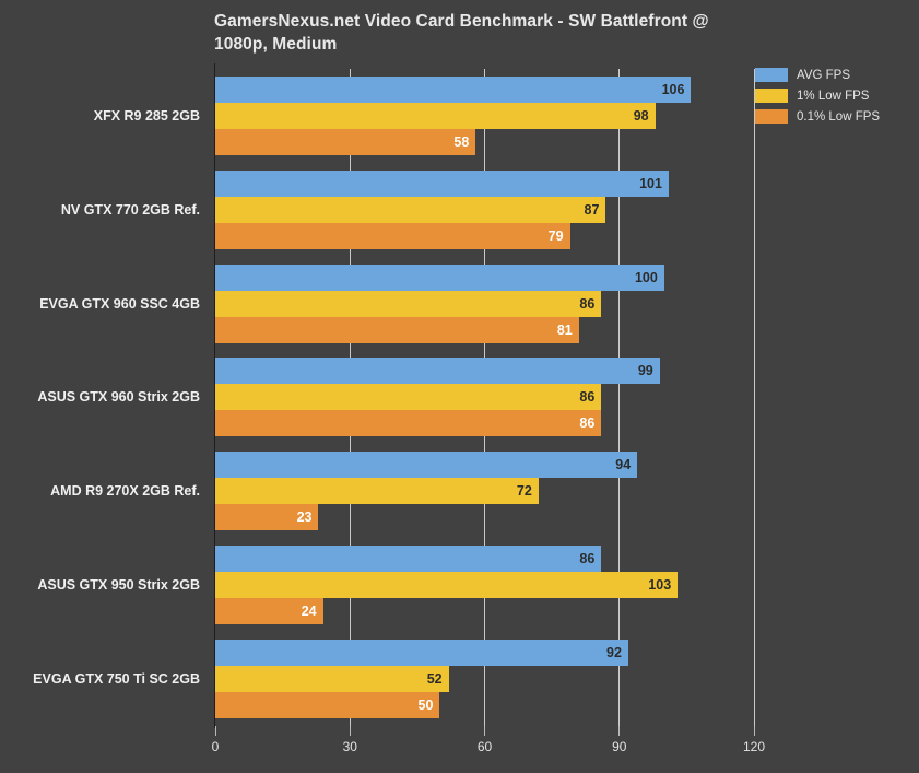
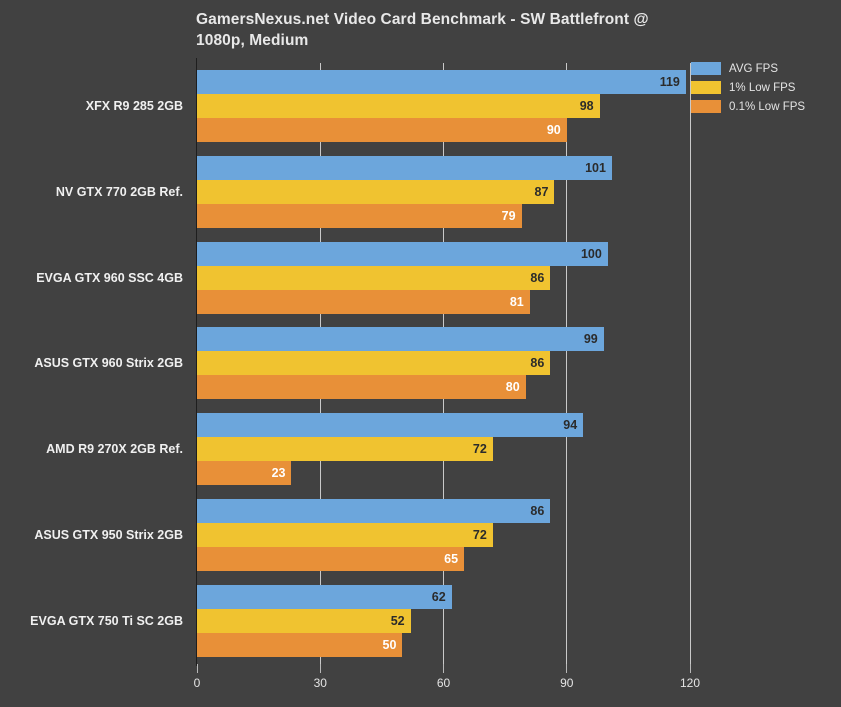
AVG FPS/XFX R9 285 2GB: 106 -> 119
0.1% Low FPS/XFX R9 285 2GB: 58 -> 90
0.1% Low FPS/ASUS GTX 960 Strix 2GB: 86 -> 80
1% Low FPS/ASUS GTX 950 Strix 2GB: 103 -> 72
0.1% Low FPS/ASUS GTX 950 Strix 2GB: 24 -> 65
AVG FPS/EVGA GTX 750 Ti SC 2GB: 92 -> 62
